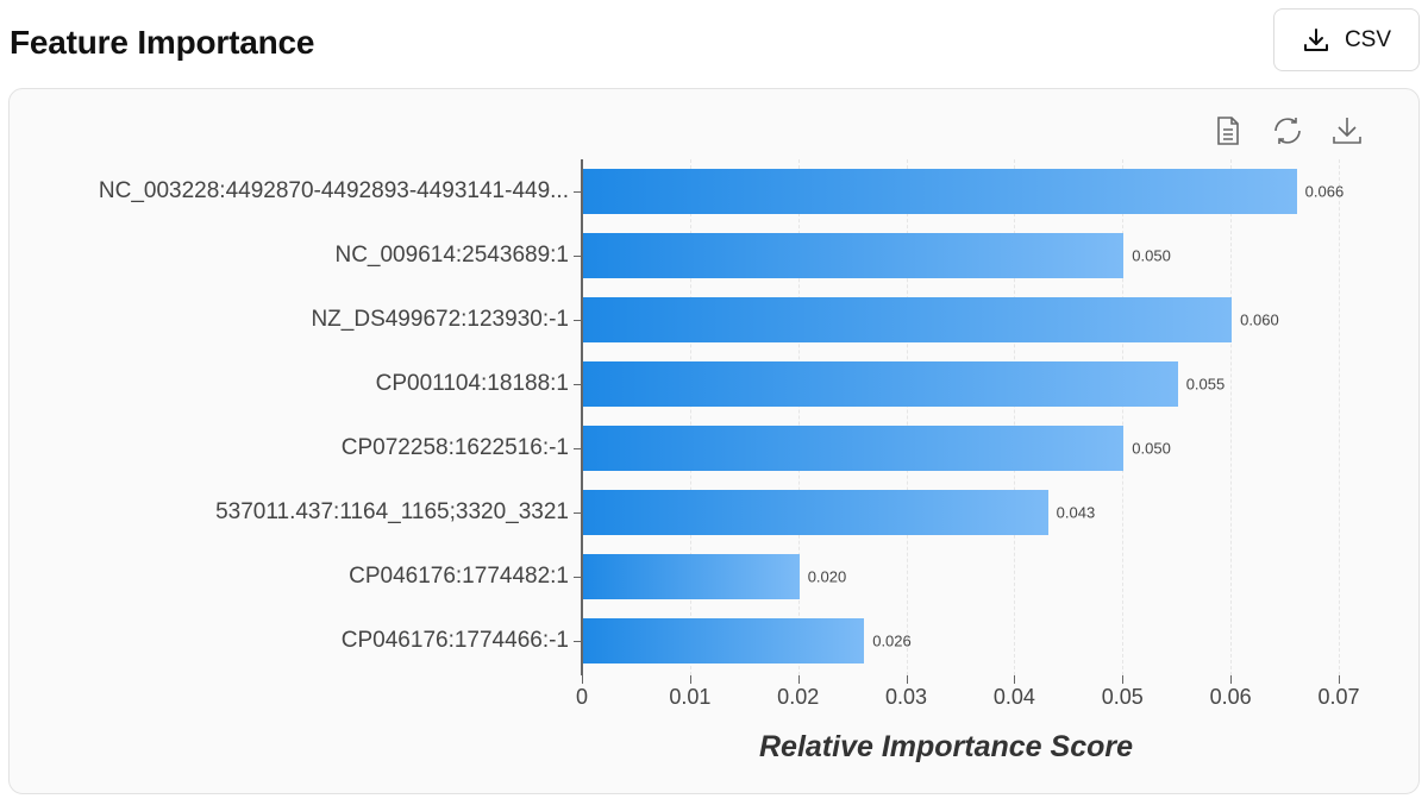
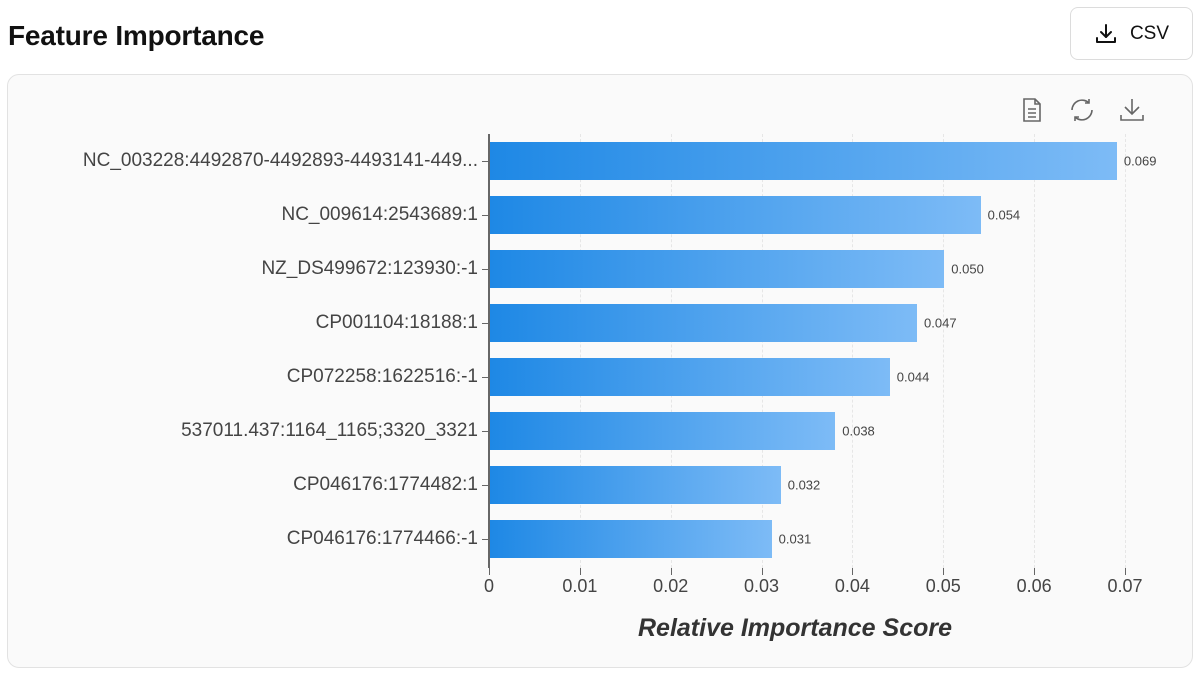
NC_003228:4492870-4492893-4493141-449...: 0.066 -> 0.069
NC_009614:2543689:1: 0.050 -> 0.054
NZ_DS499672:123930:-1: 0.060 -> 0.050
CP001104:18188:1: 0.055 -> 0.047
CP072258:1622516:-1: 0.050 -> 0.044
537011.437:1164_1165;3320_3321: 0.043 -> 0.038
CP046176:1774482:1: 0.020 -> 0.032
CP046176:1774466:-1: 0.026 -> 0.031
